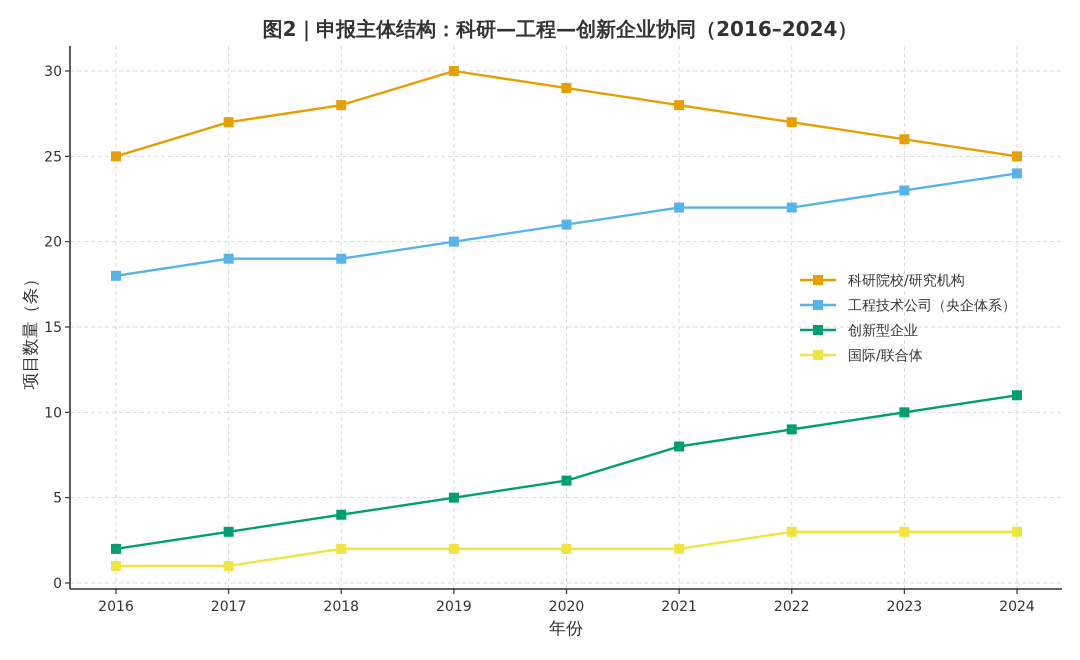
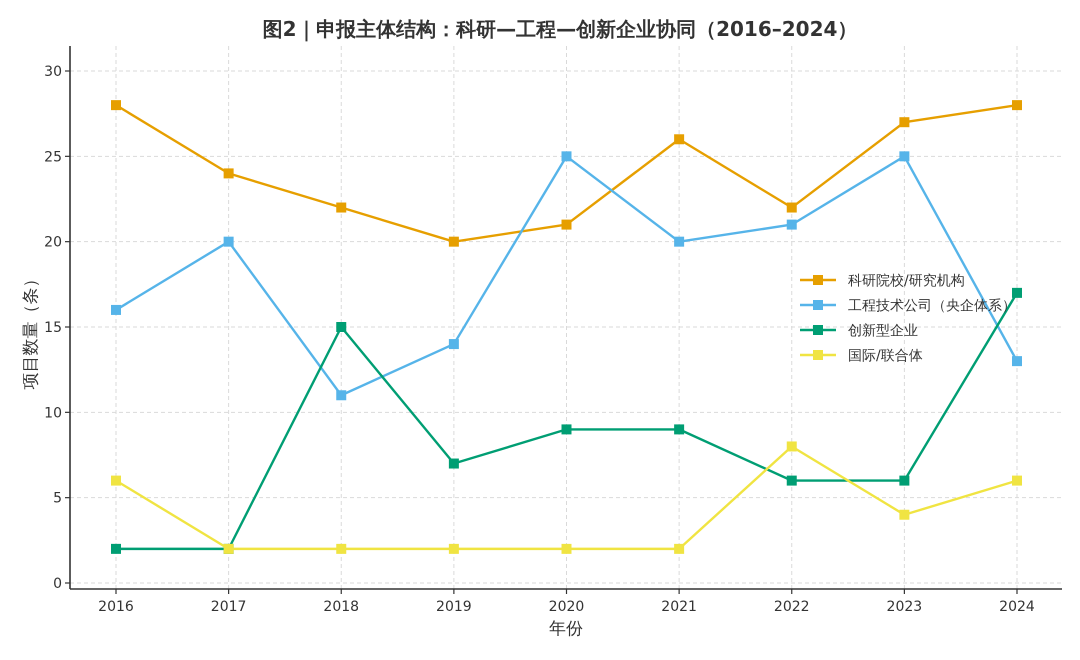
科研院校/研究机构/2016: 25 -> 28
工程技术公司（央企体系）/2016: 18 -> 16
国际/联合体/2016: 1 -> 6
科研院校/研究机构/2017: 27 -> 24
工程技术公司（央企体系）/2017: 19 -> 20
创新型企业/2017: 3 -> 2
国际/联合体/2017: 1 -> 2
科研院校/研究机构/2018: 28 -> 22
工程技术公司（央企体系）/2018: 19 -> 11
创新型企业/2018: 4 -> 15
科研院校/研究机构/2019: 30 -> 20
工程技术公司（央企体系）/2019: 20 -> 14
创新型企业/2019: 5 -> 7
科研院校/研究机构/2020: 29 -> 21
工程技术公司（央企体系）/2020: 21 -> 25
创新型企业/2020: 6 -> 9
科研院校/研究机构/2021: 28 -> 26
工程技术公司（央企体系）/2021: 22 -> 20
创新型企业/2021: 8 -> 9
科研院校/研究机构/2022: 27 -> 22
工程技术公司（央企体系）/2022: 22 -> 21
创新型企业/2022: 9 -> 6
国际/联合体/2022: 3 -> 8
科研院校/研究机构/2023: 26 -> 27
工程技术公司（央企体系）/2023: 23 -> 25
创新型企业/2023: 10 -> 6
国际/联合体/2023: 3 -> 4
科研院校/研究机构/2024: 25 -> 28
工程技术公司（央企体系）/2024: 24 -> 13
创新型企业/2024: 11 -> 17
国际/联合体/2024: 3 -> 6
